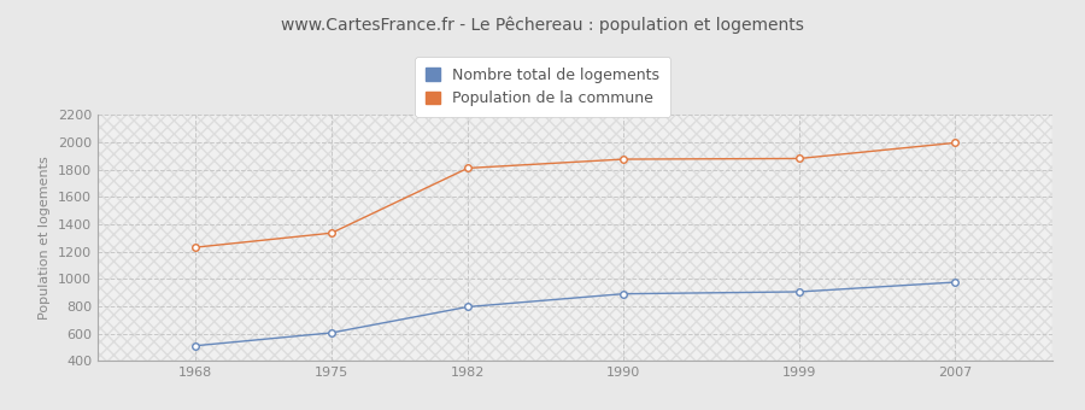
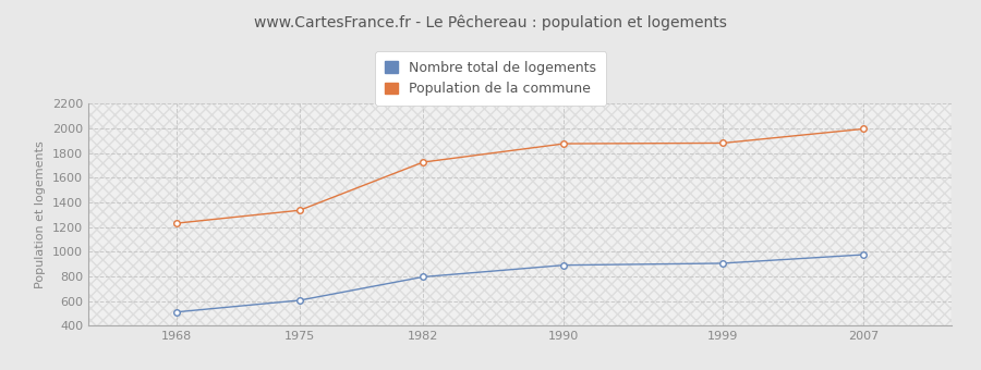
Population de la commune/1982: 1810 -> 1720
